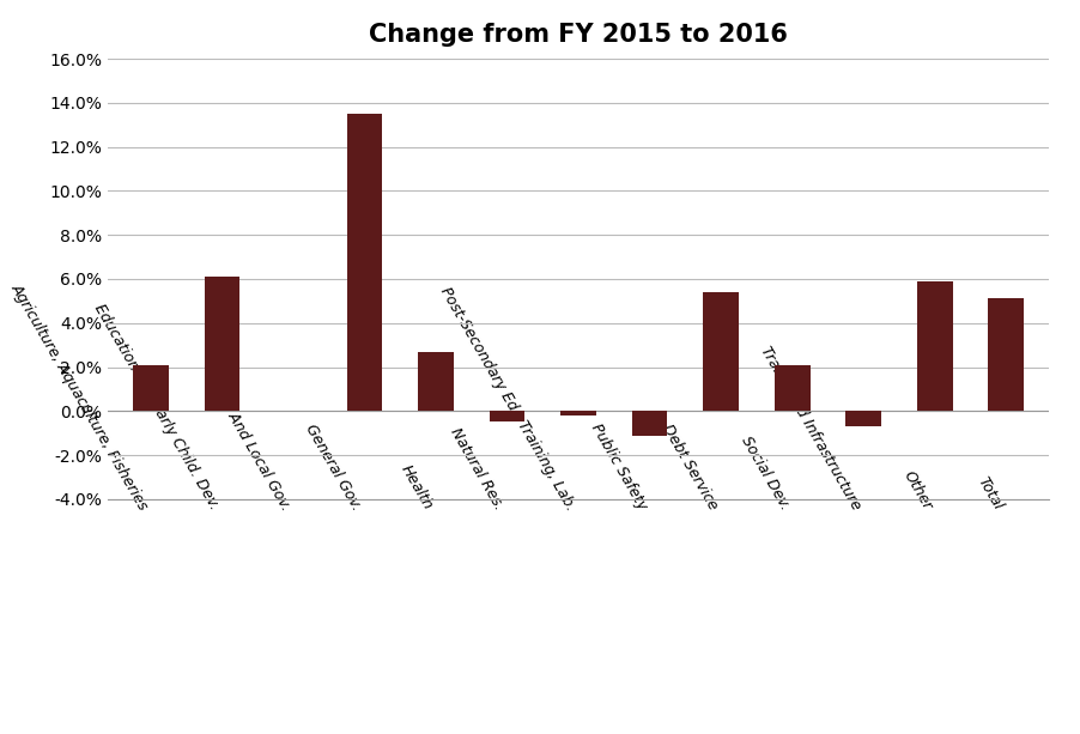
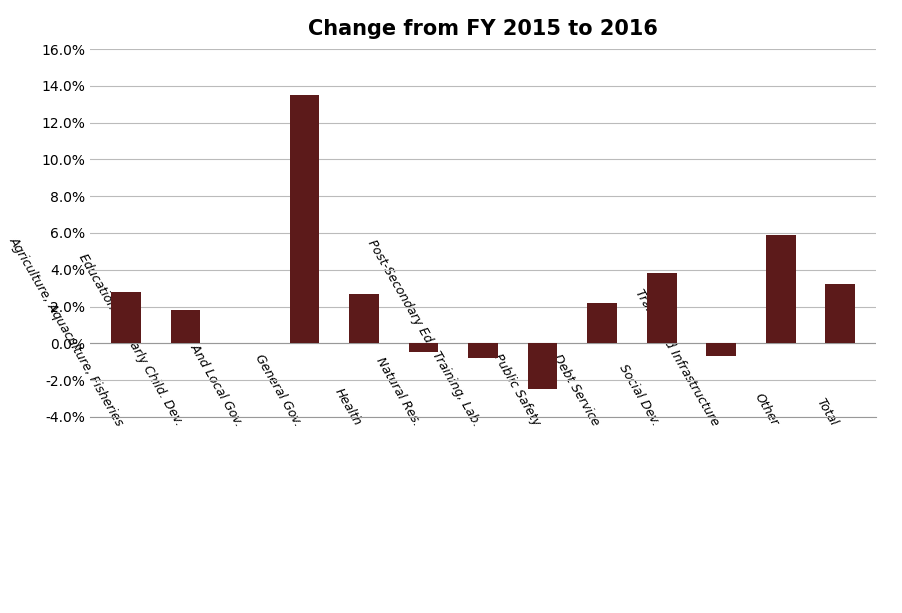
Agriculture, Aquaculture, Fisheries: 2.1% -> 2.8%
Education and Early Child. Dev.: 6.1% -> 1.8%
Post-Secondary Ed., Training, Lab.: -0.2% -> -0.8%
Public Safety: -1.1% -> -2.5%
Debt Service: 5.4% -> 2.2%
Social Dev.: 2.1% -> 3.8%
Total: 5.1% -> 3.2%
